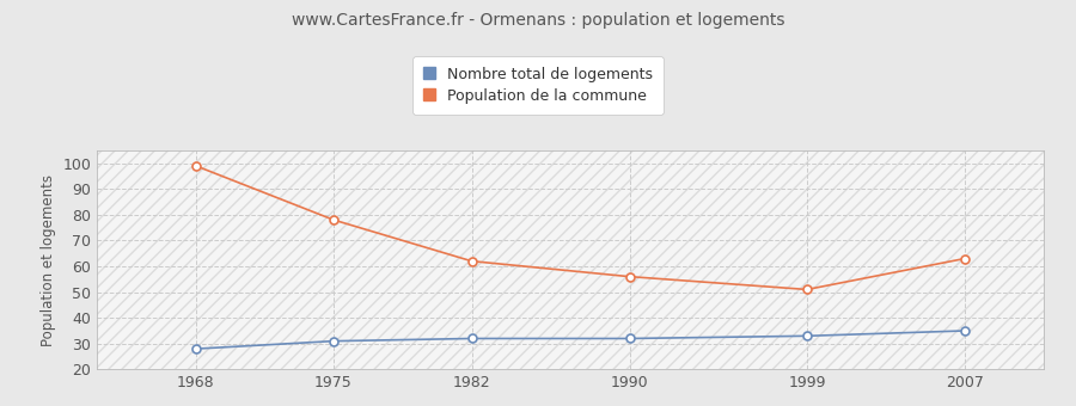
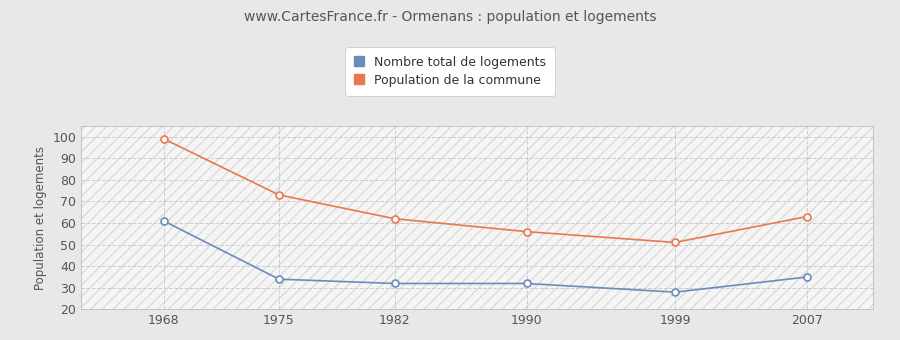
Nombre total de logements/1968: 28 -> 61
Nombre total de logements/1975: 31 -> 34
Population de la commune/1975: 78 -> 73
Nombre total de logements/1999: 33 -> 28
